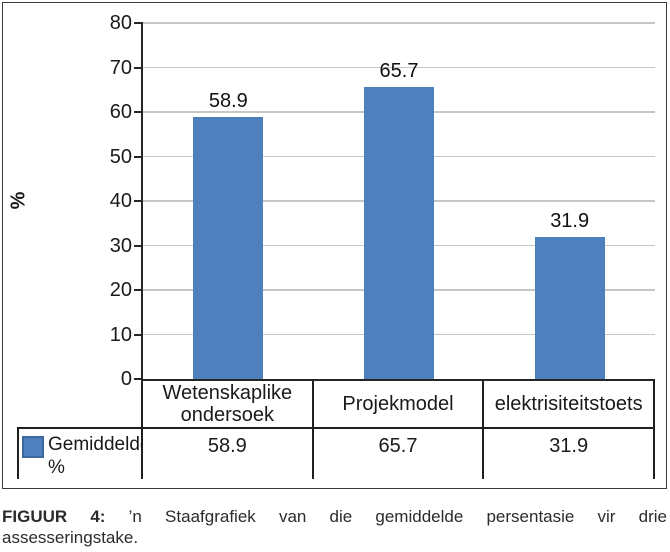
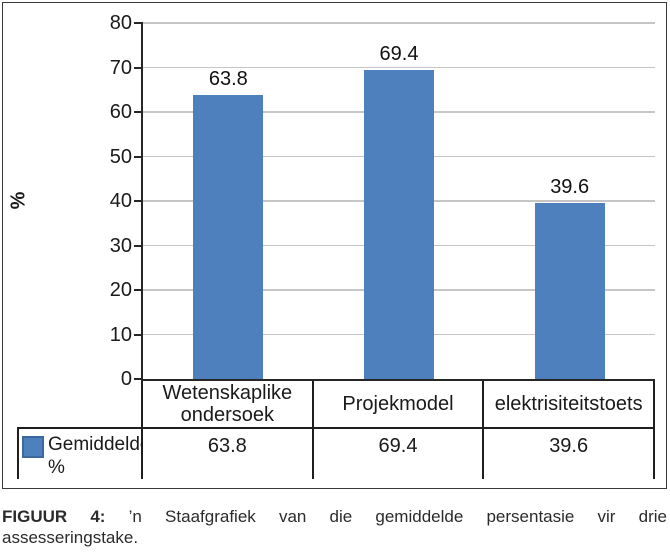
Wetenskaplike ondersoek: 58.9 -> 63.8
Projekmodel: 65.7 -> 69.4
elektrisiteitstoets: 31.9 -> 39.6
